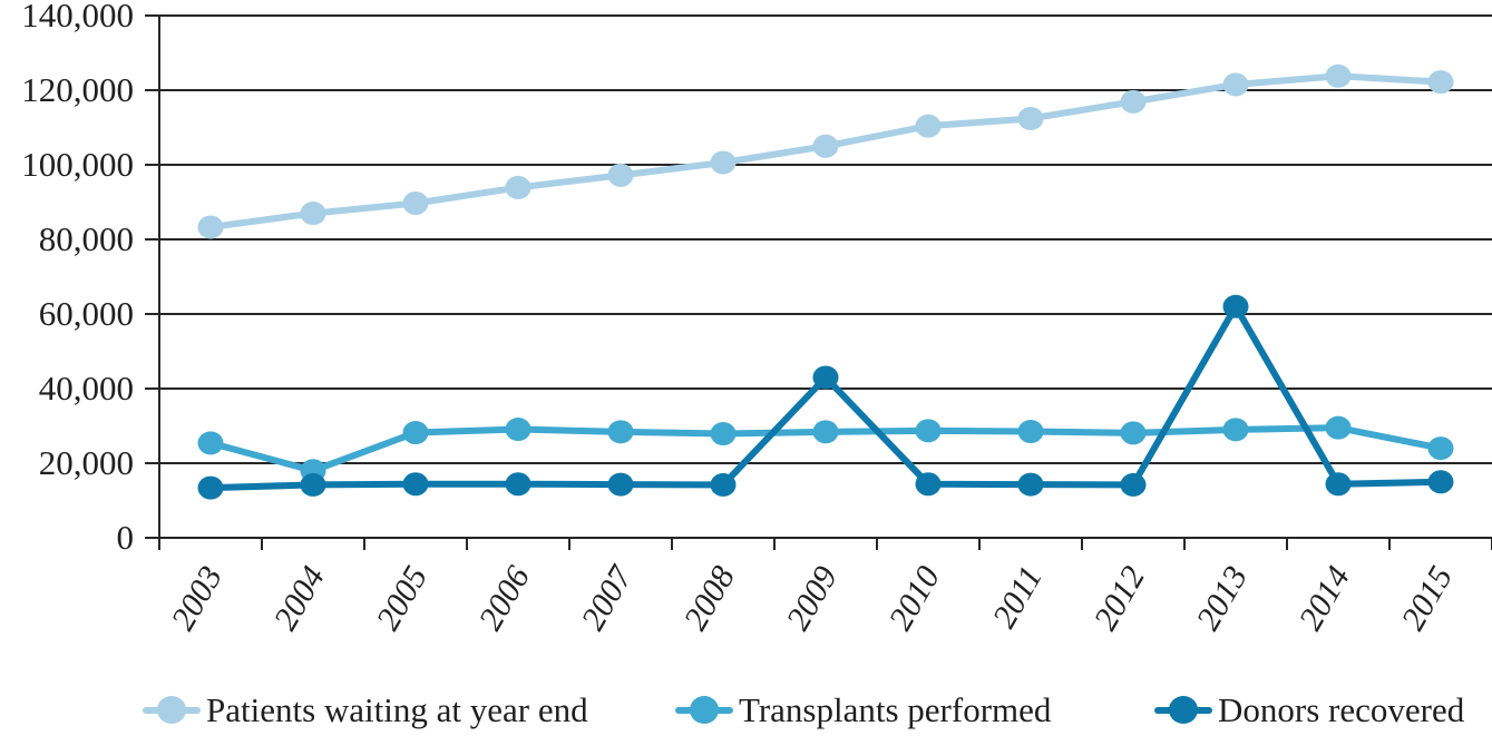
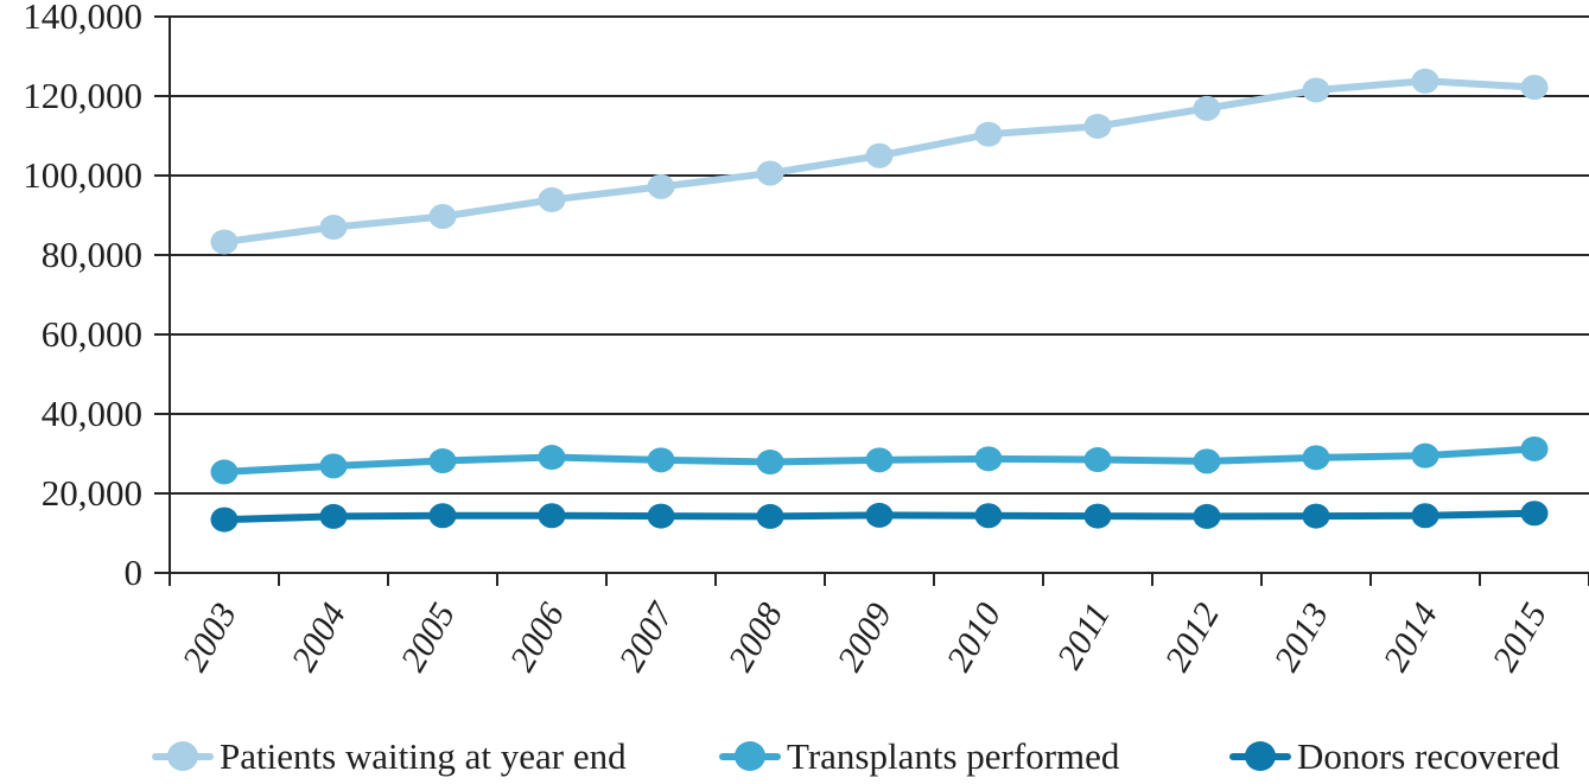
Transplants performed/2004: 18000 -> 27000
Donors recovered/2009: 43000 -> 14000
Donors recovered/2013: 62000 -> 14000
Transplants performed/2015: 24000 -> 31000
